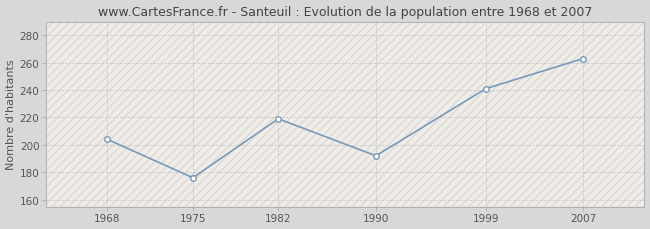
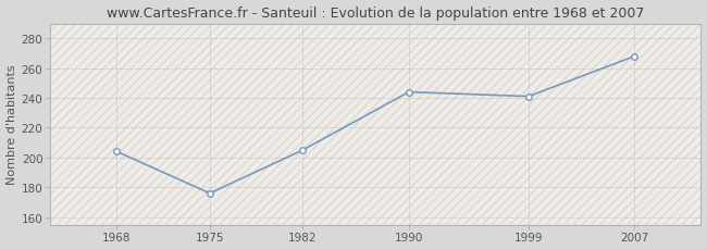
1982: 219 -> 205
1990: 192 -> 244
2007: 263 -> 268
